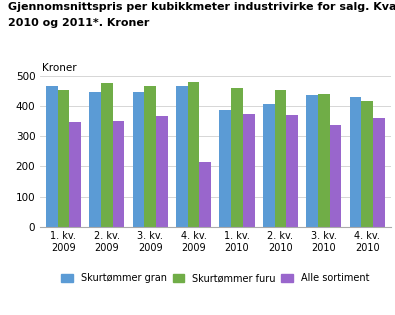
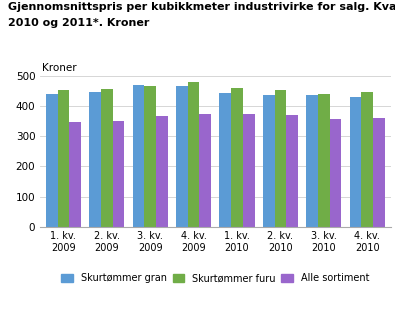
Skurtømmer gran/1. kv. 2009: 465 -> 440
Skurtømmer furu/2. kv. 2009: 475 -> 456
Skurtømmer gran/3. kv. 2009: 445 -> 468
Alle sortiment/4. kv. 2009: 215 -> 374
Skurtømmer gran/1. kv. 2010: 385 -> 442
Skurtømmer gran/2. kv. 2010: 405 -> 436
Alle sortiment/3. kv. 2010: 335 -> 358
Skurtømmer furu/4. kv. 2010: 415 -> 447
